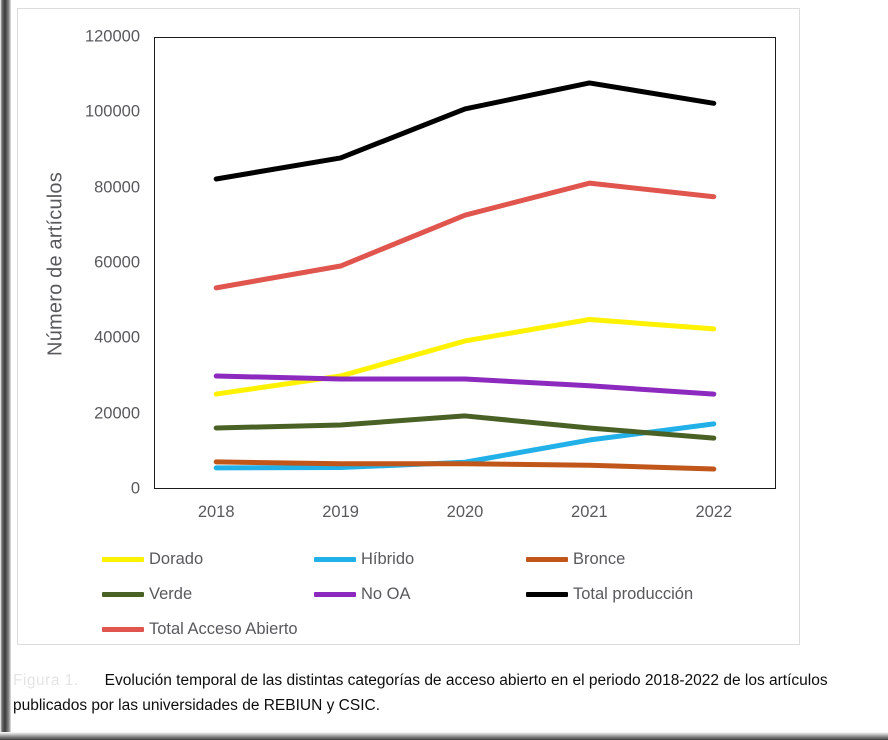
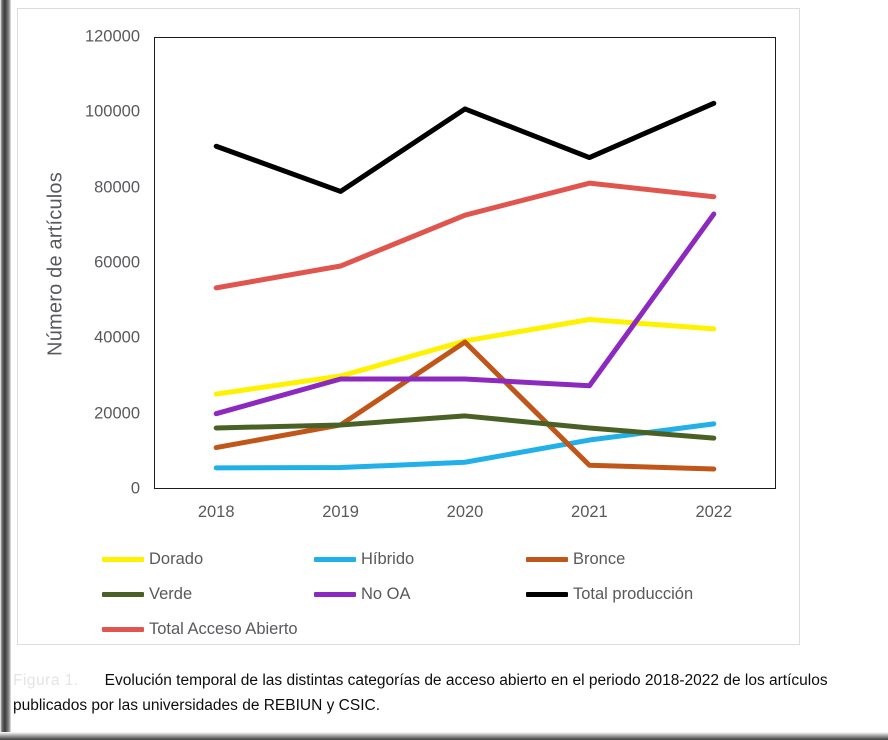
Bronce/2018: 7000 -> 11000
No OA/2018: 30000 -> 20000
Total producción/2018: 82000 -> 91000
Bronce/2019: 7000 -> 17000
Total producción/2019: 88000 -> 79000
Bronce/2020: 7000 -> 39000
Total producción/2021: 108000 -> 88000
No OA/2022: 25000 -> 73000
